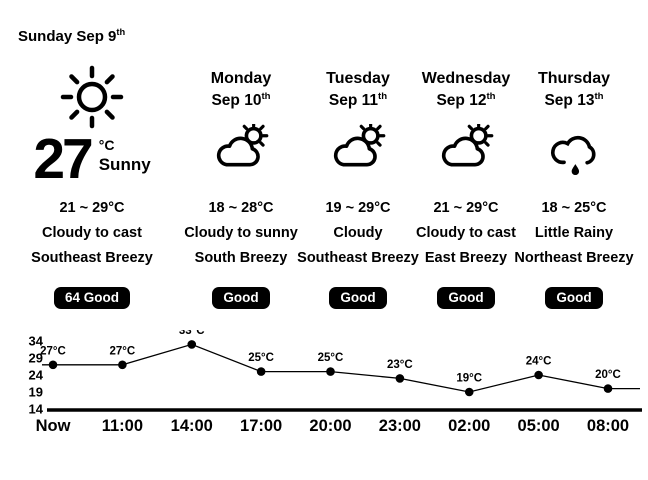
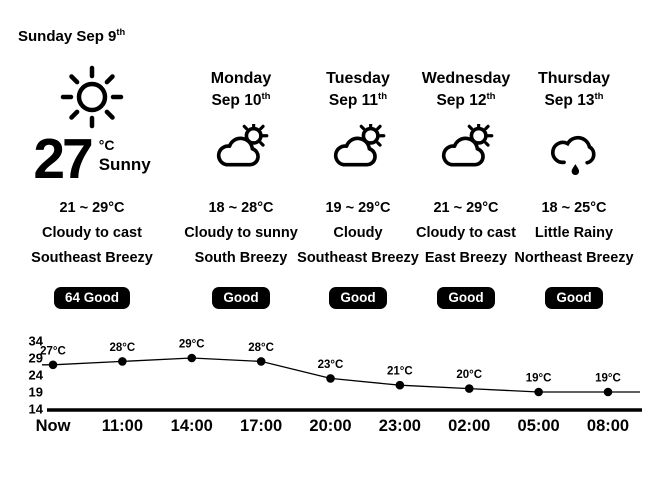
11:00: 27°C -> 28°C
14:00: 33°C -> 29°C
17:00: 25°C -> 28°C
20:00: 25°C -> 23°C
23:00: 23°C -> 21°C
02:00: 19°C -> 20°C
05:00: 24°C -> 19°C
08:00: 20°C -> 19°C
